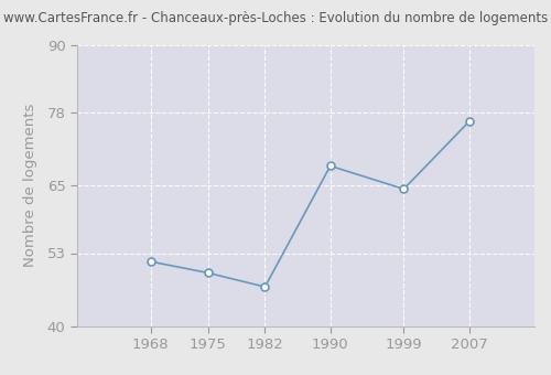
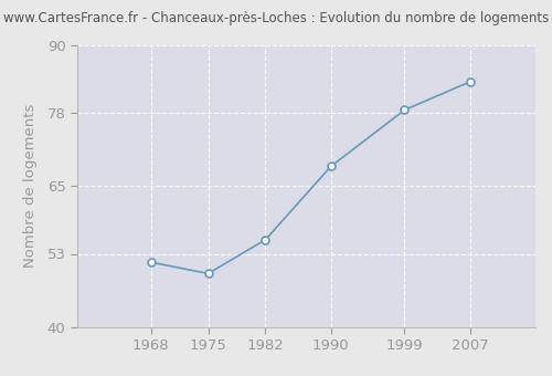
1982: 47.0 -> 55.5
1999: 64.4 -> 78.5
2007: 76.4 -> 83.5
